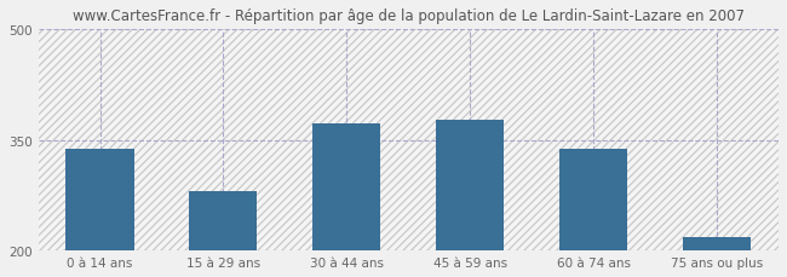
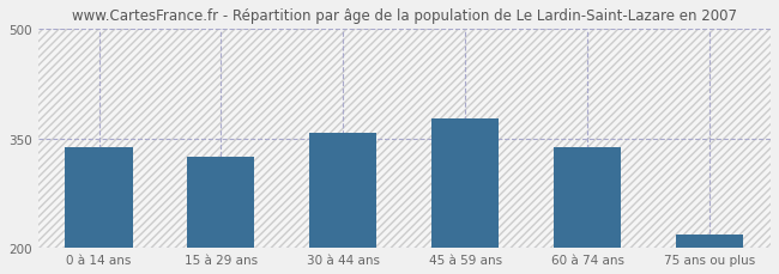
15 à 29 ans: 280 -> 325
30 à 44 ans: 372 -> 358
